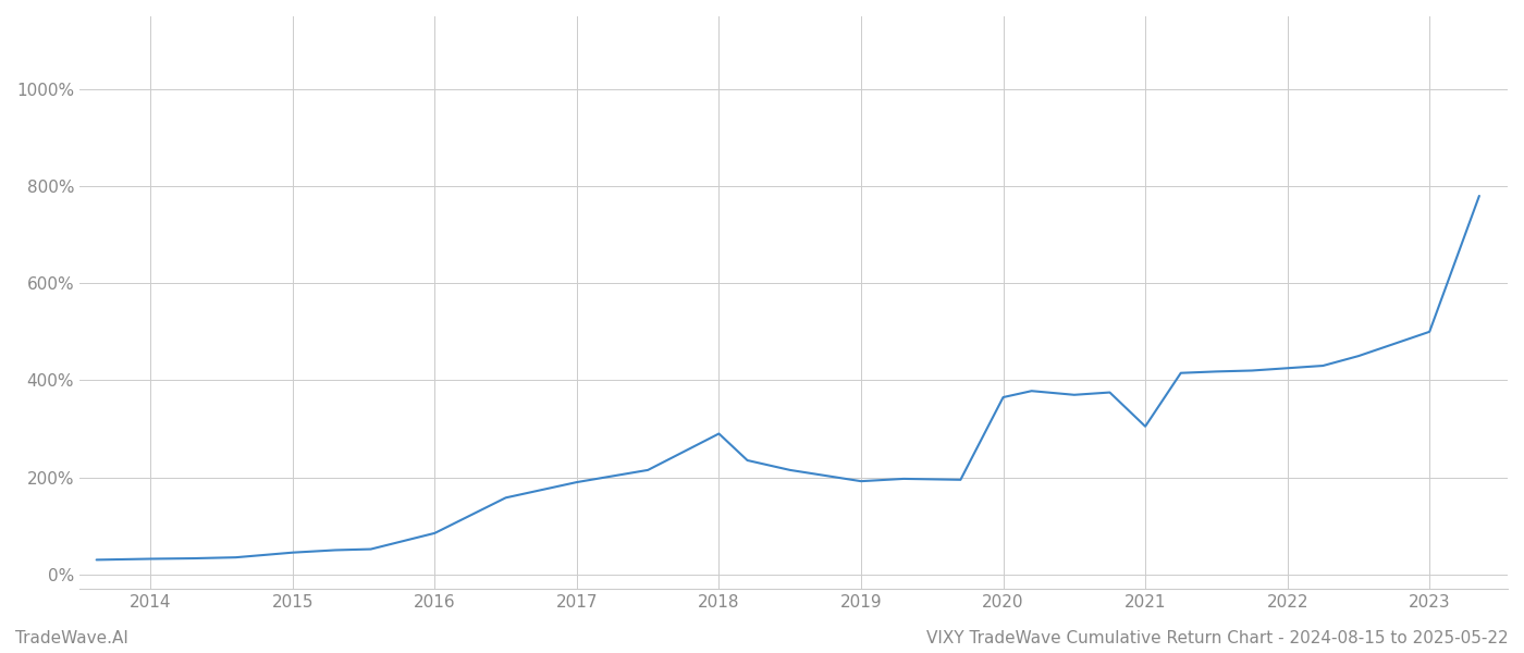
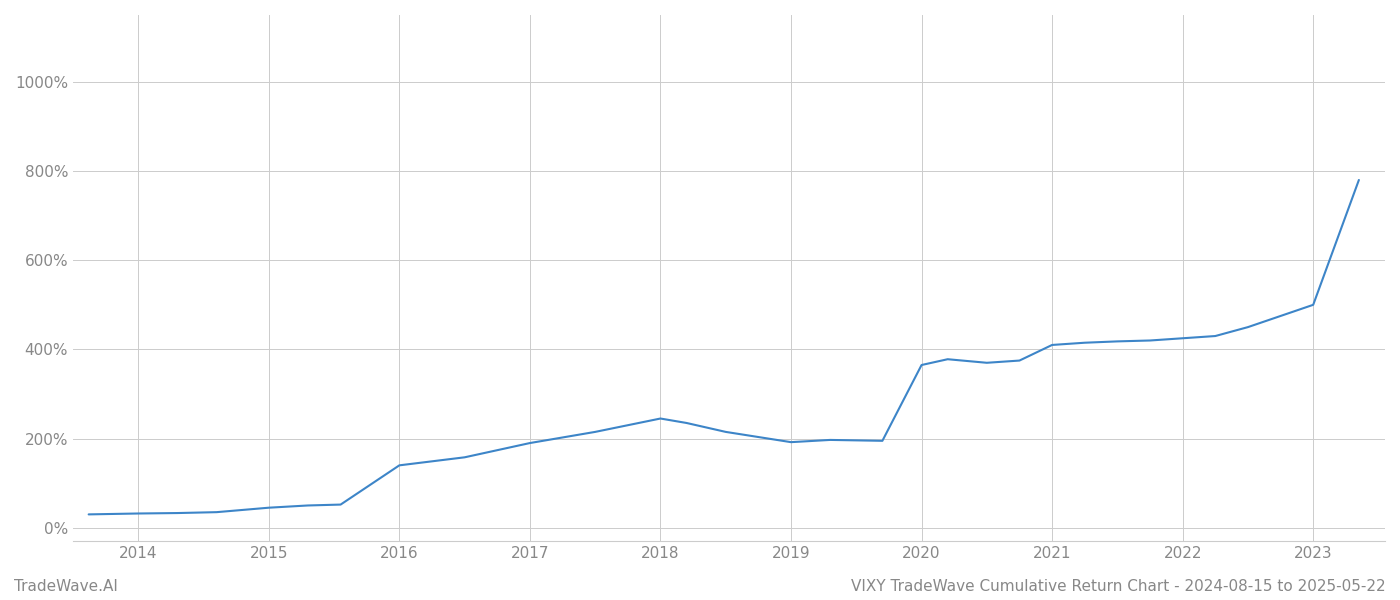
2016: 85% -> 140%
2018: 290% -> 245%
2021: 305% -> 410%
